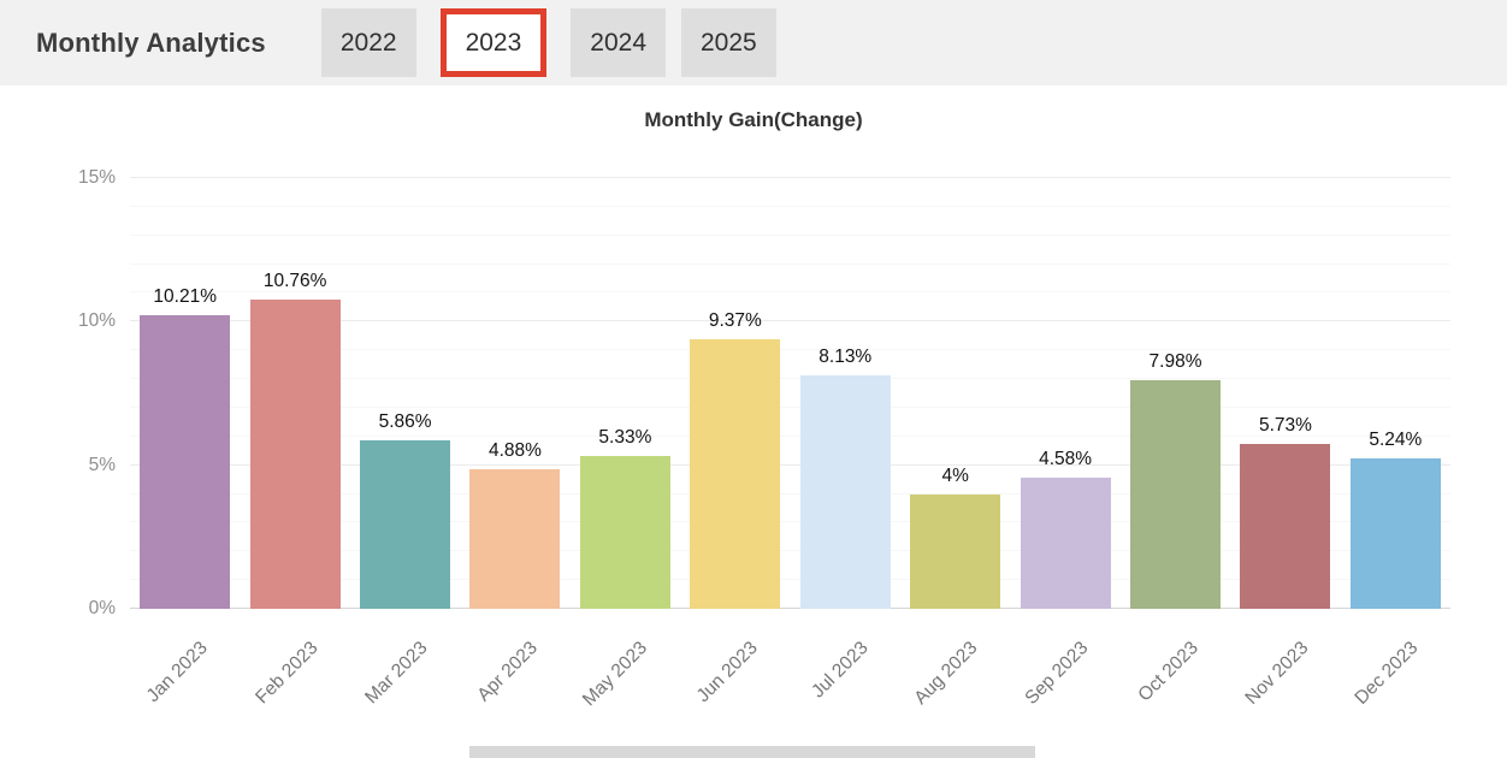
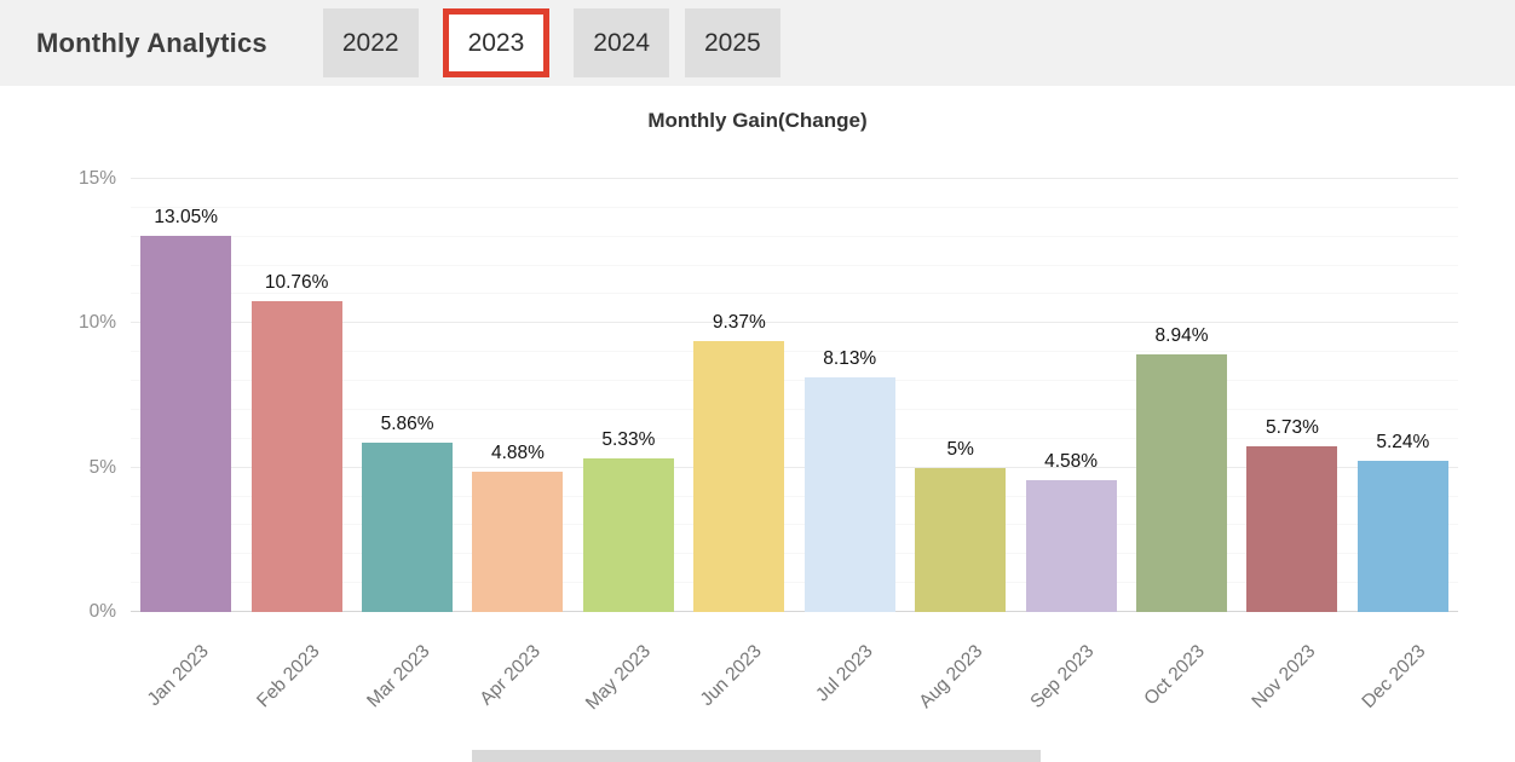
Jan 2023: 10.21% -> 13.05%
Aug 2023: 4% -> 5%
Oct 2023: 7.98% -> 8.94%
